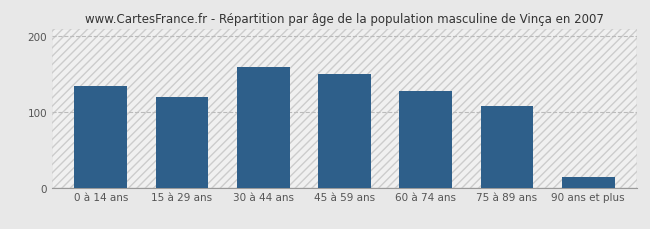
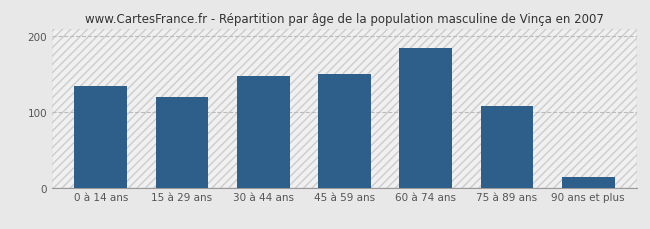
30 à 44 ans: 160 -> 148
60 à 74 ans: 128 -> 185
